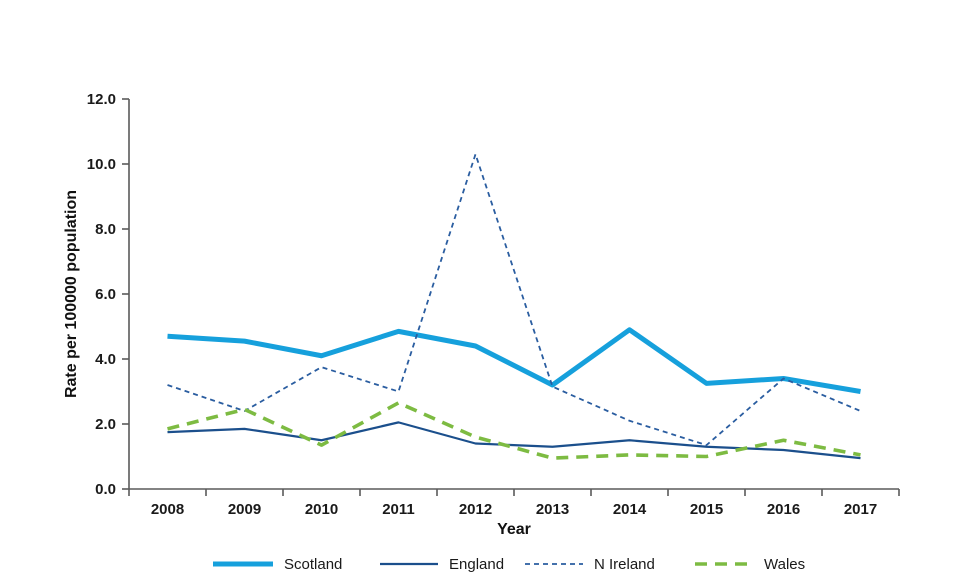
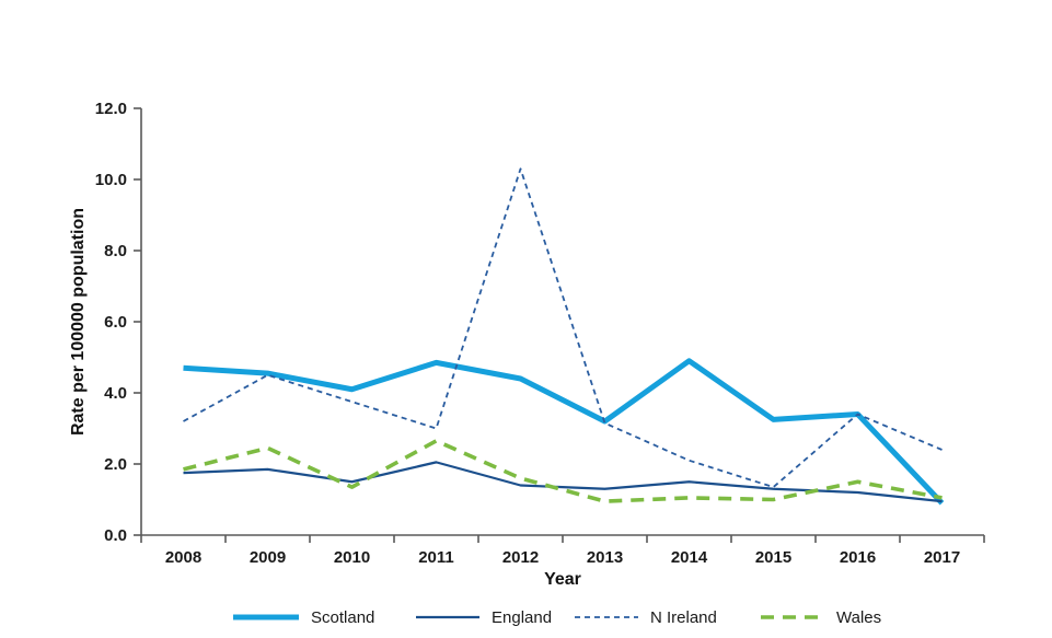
N Ireland/2009: 2.4 -> 4.5
Scotland/2017: 3.0 -> 0.9
